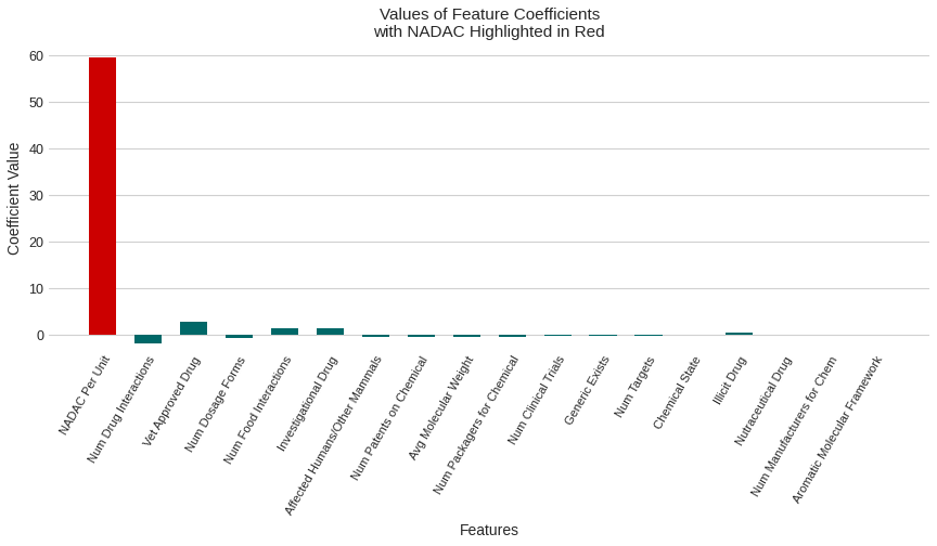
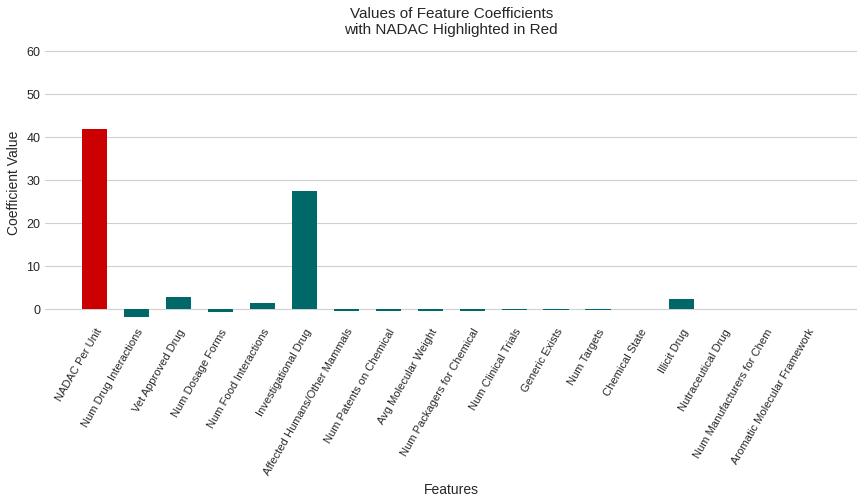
NADAC Per Unit: 59.5 -> 42.0
Investigational Drug: 1.4 -> 27.5
Illicit Drug: 0.6 -> 2.5
